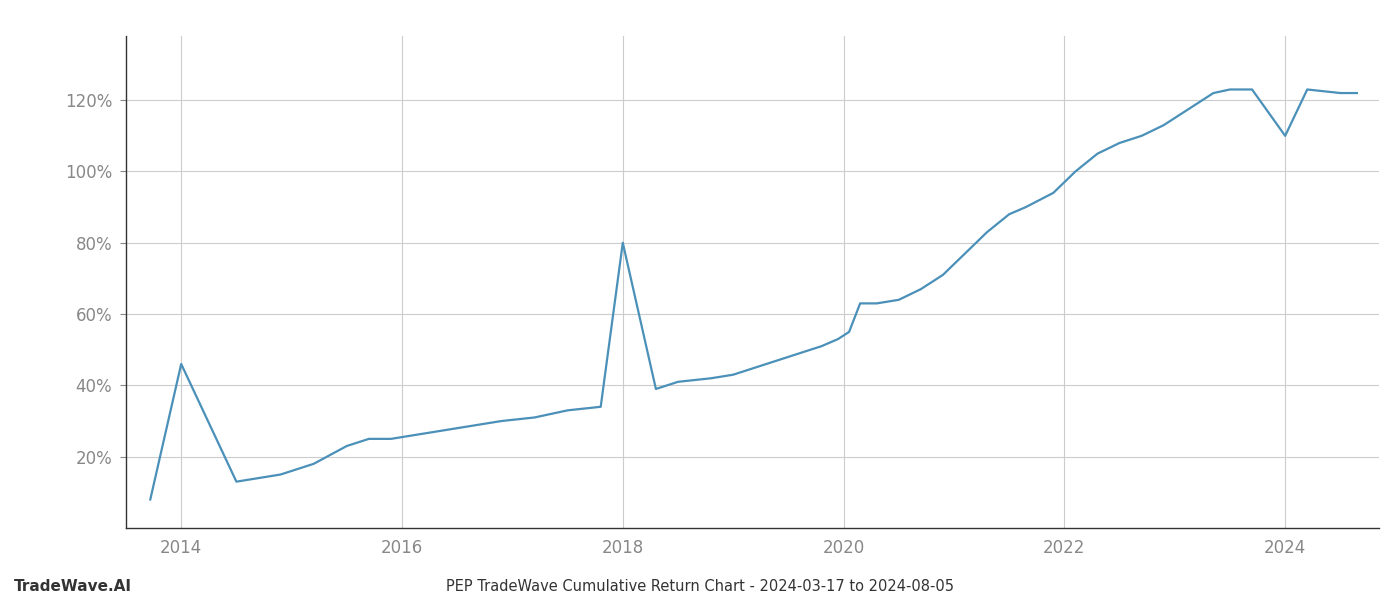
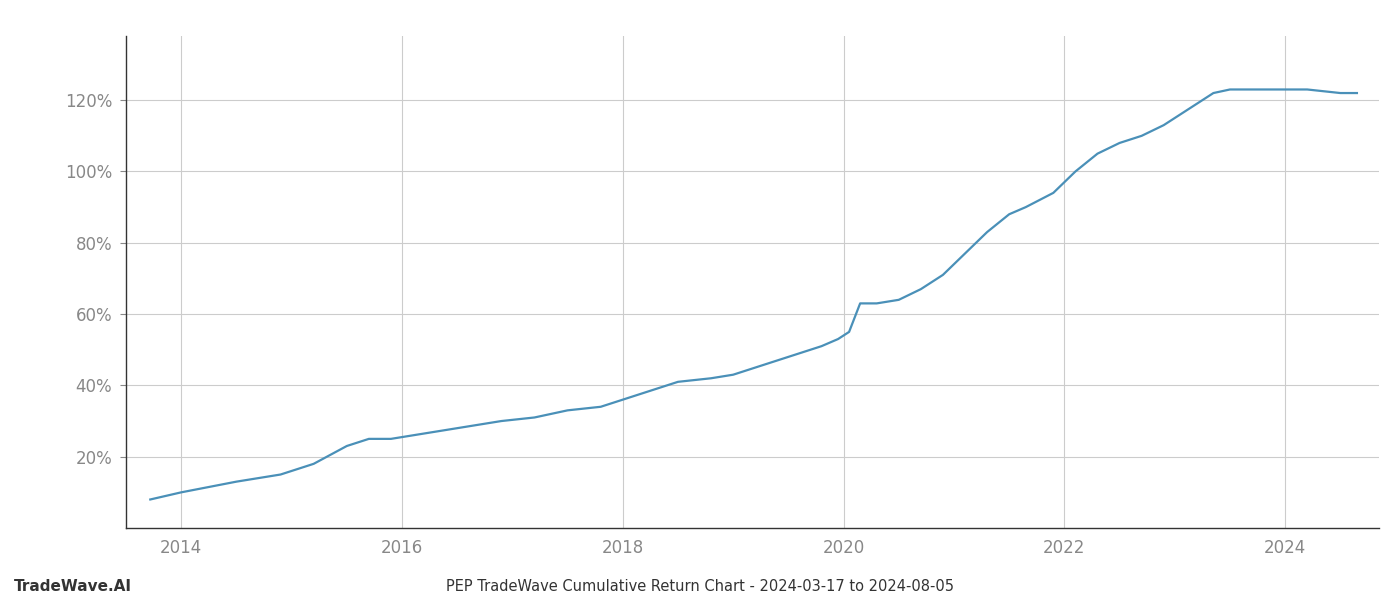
2014: 46% -> 10%
2018: 80% -> 36%
2024: 110% -> 123%
